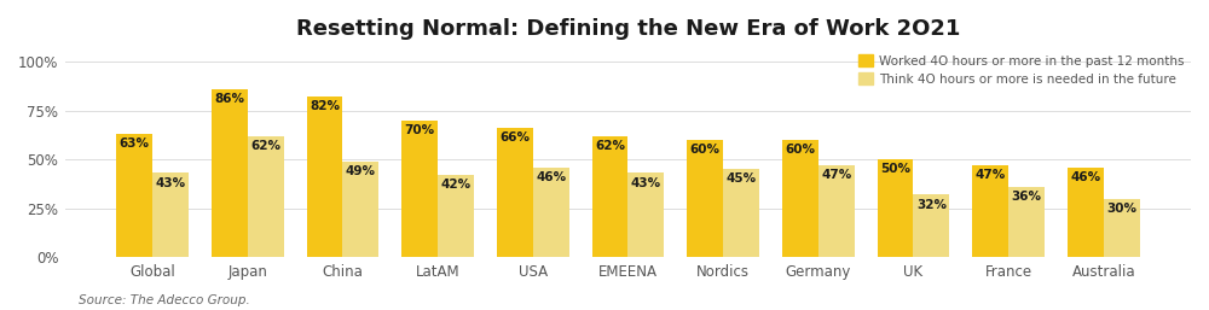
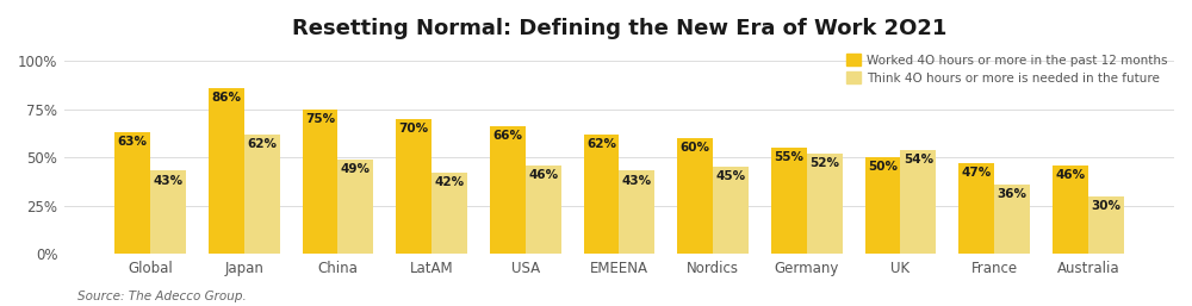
Worked 4O hours or more in the past 12 months/China: 82% -> 75%
Worked 4O hours or more in the past 12 months/Germany: 60% -> 55%
Think 4O hours or more is needed in the future/Germany: 47% -> 52%
Think 4O hours or more is needed in the future/UK: 32% -> 54%
